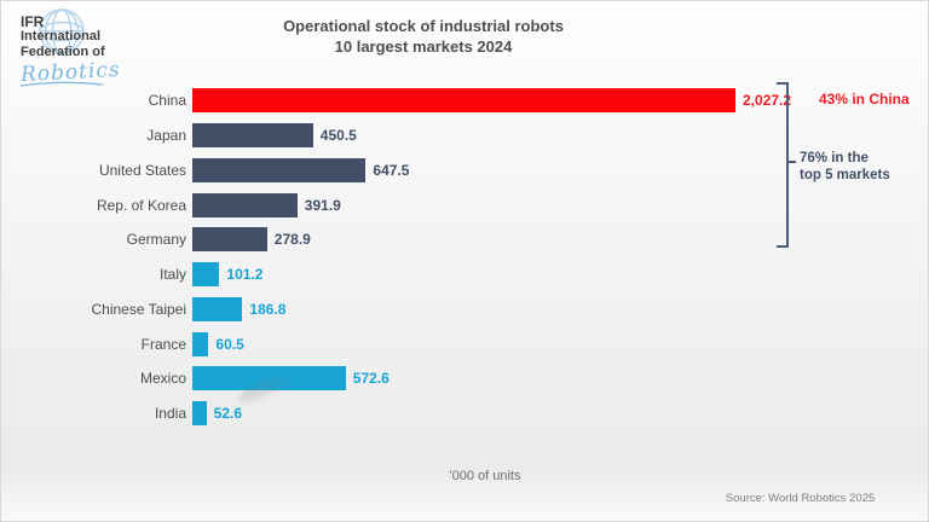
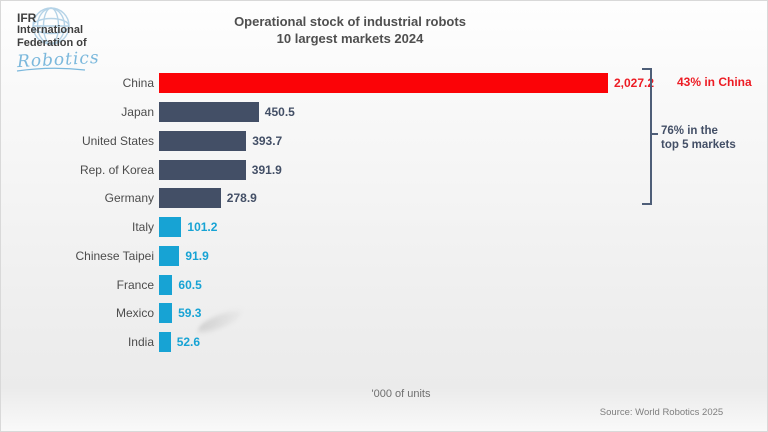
United States: 647.5 -> 393.7
Chinese Taipei: 186.8 -> 91.9
Mexico: 572.6 -> 59.3
